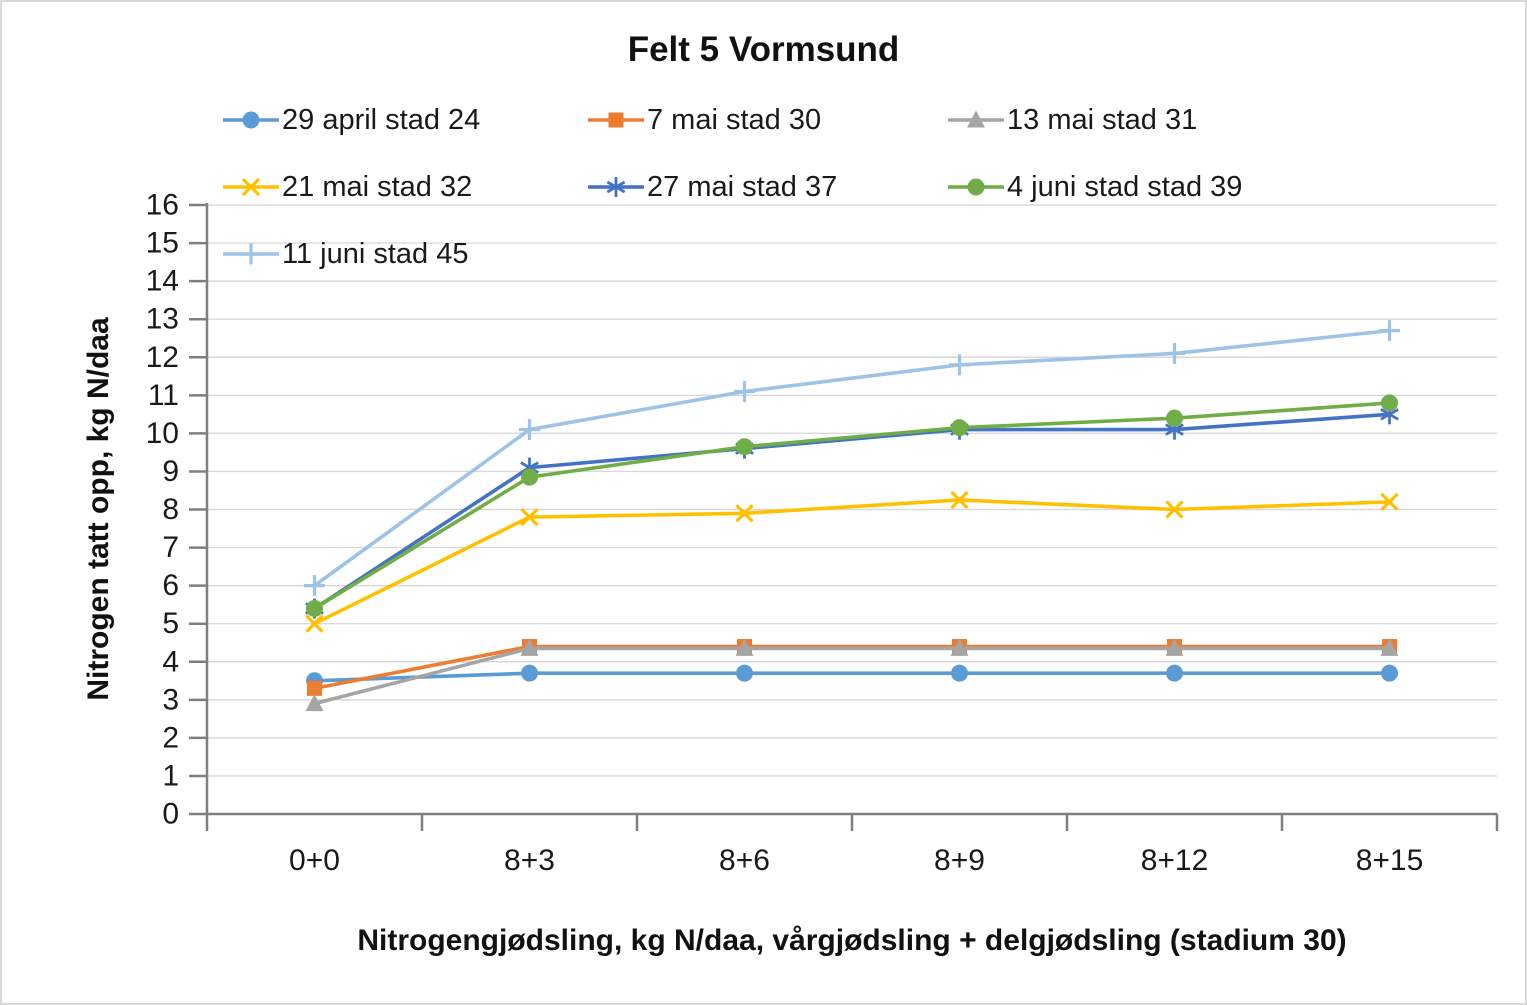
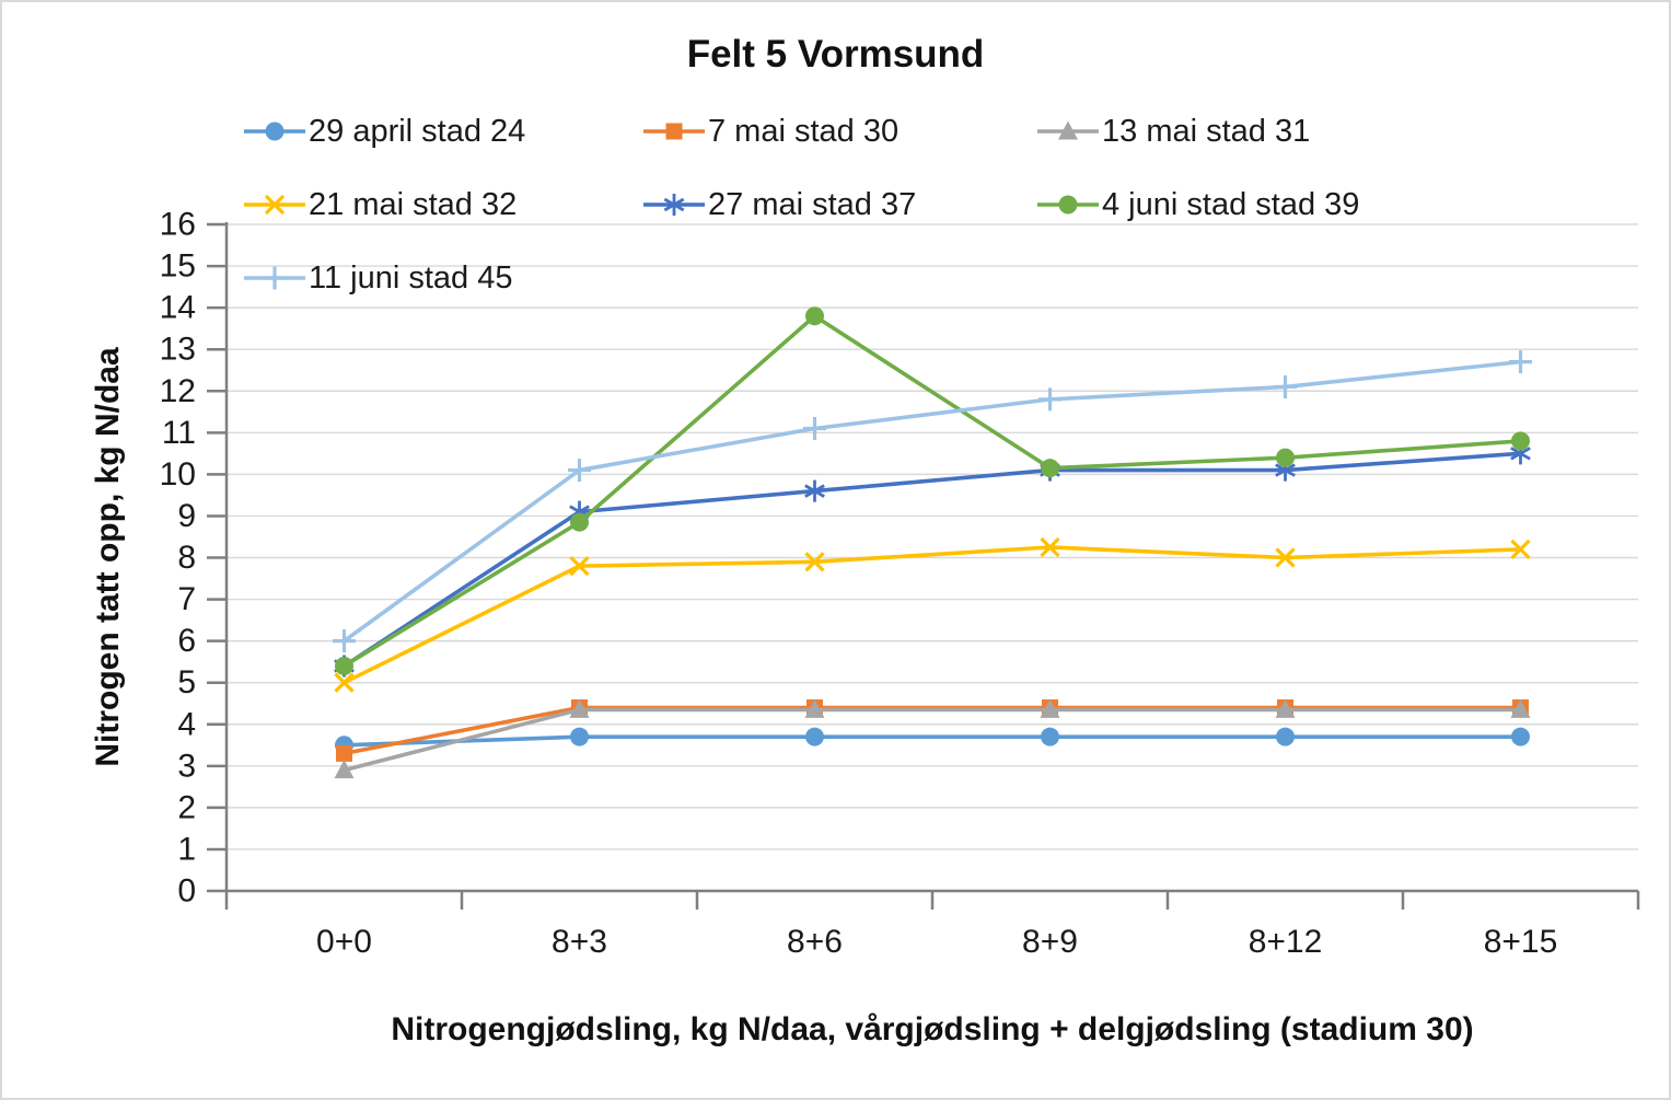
4 juni stad stad 39/8+6: 9.7 -> 13.8
